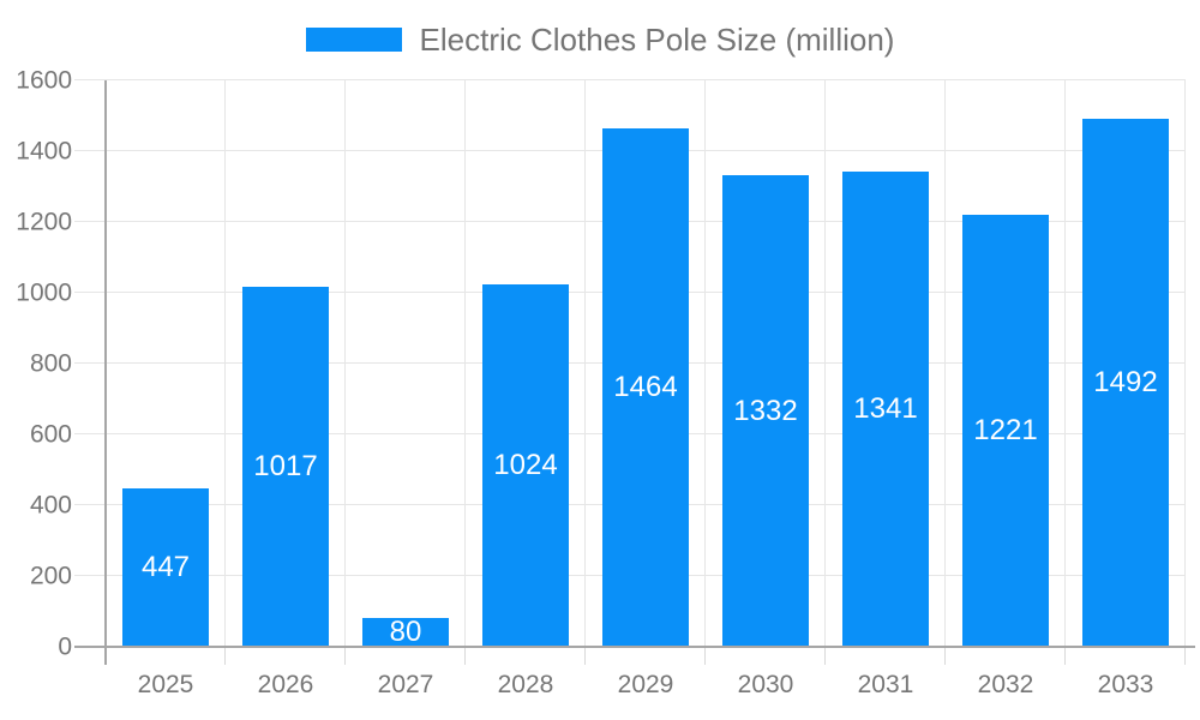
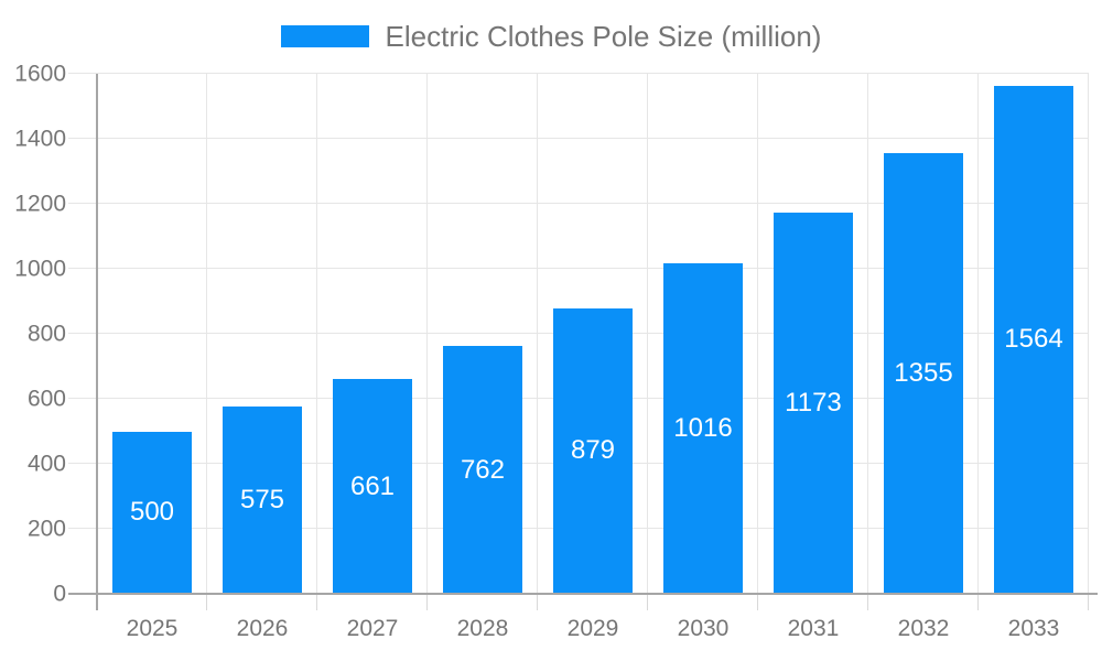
2025: 447 -> 500
2026: 1017 -> 575
2027: 80 -> 661
2028: 1024 -> 762
2029: 1464 -> 879
2030: 1332 -> 1016
2031: 1341 -> 1173
2032: 1221 -> 1355
2033: 1492 -> 1564
